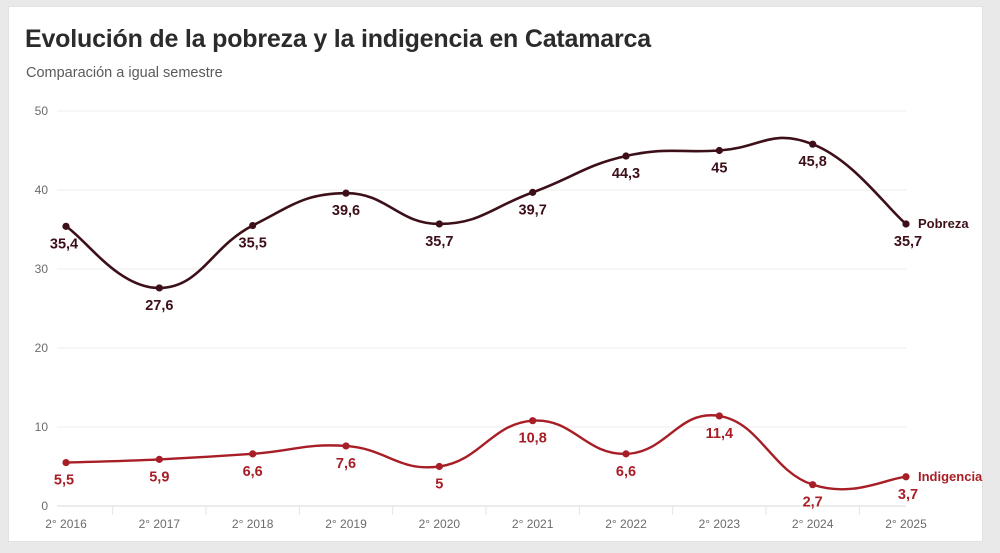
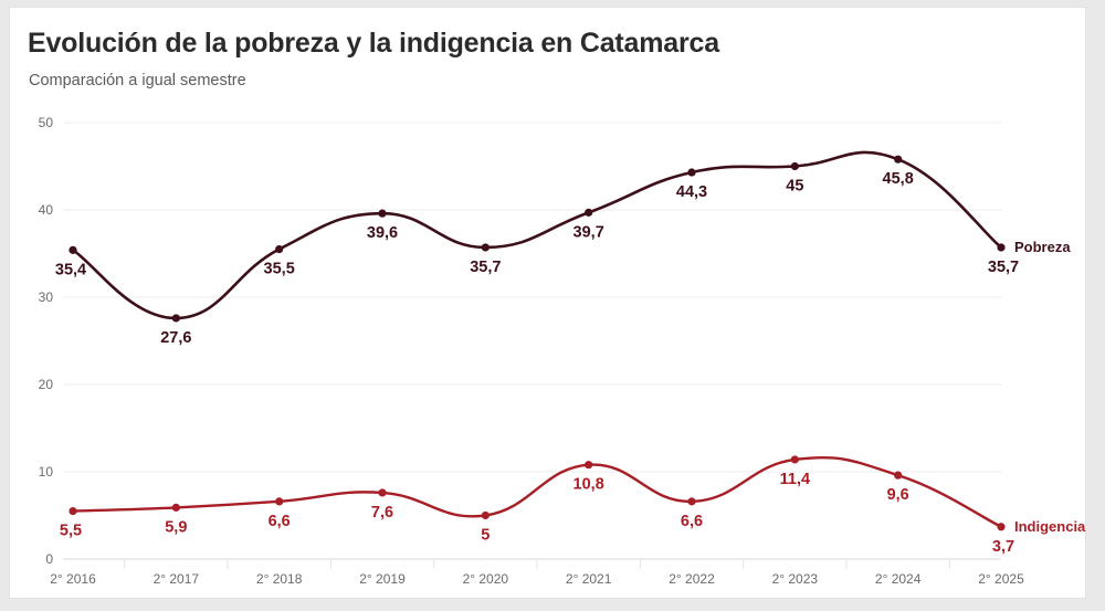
Indigencia/2° 2024: 2,7 -> 9,6
